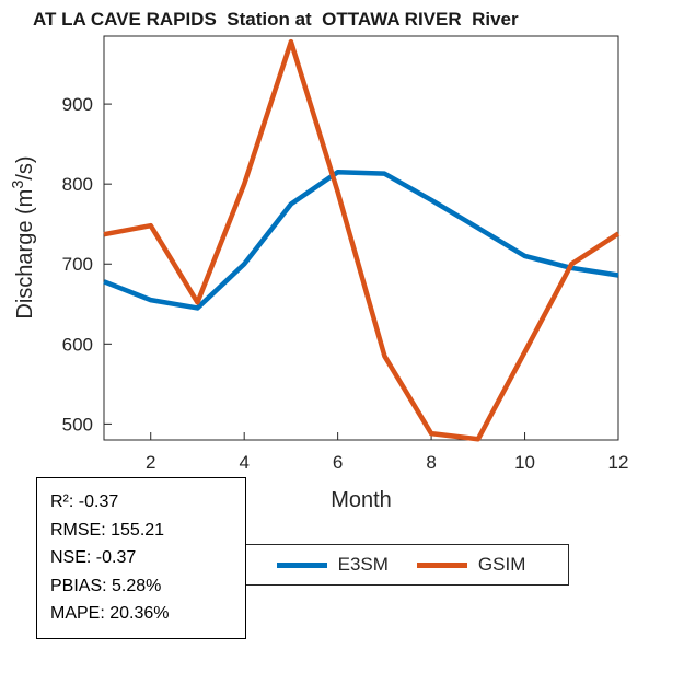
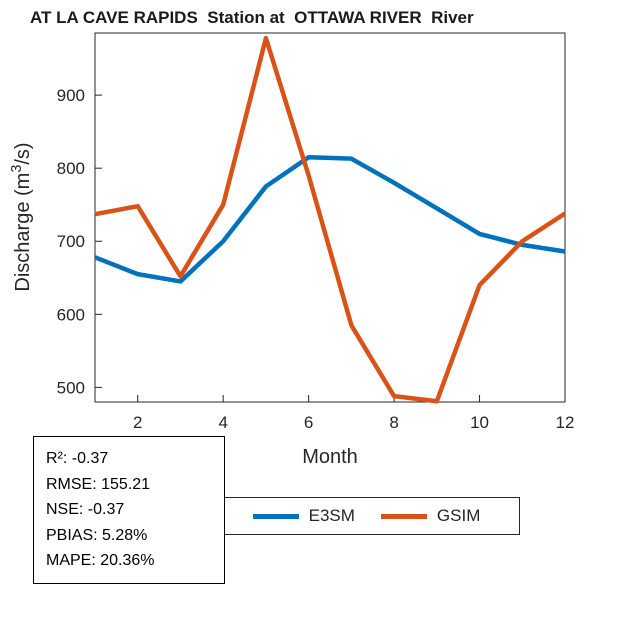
GSIM/4: 800 -> 750
GSIM/10: 590 -> 640
